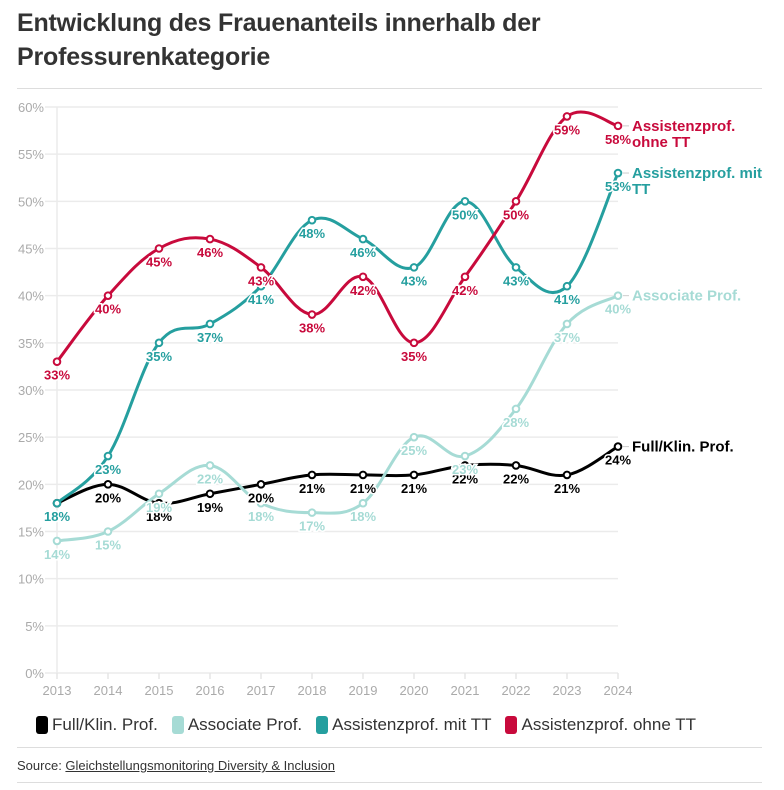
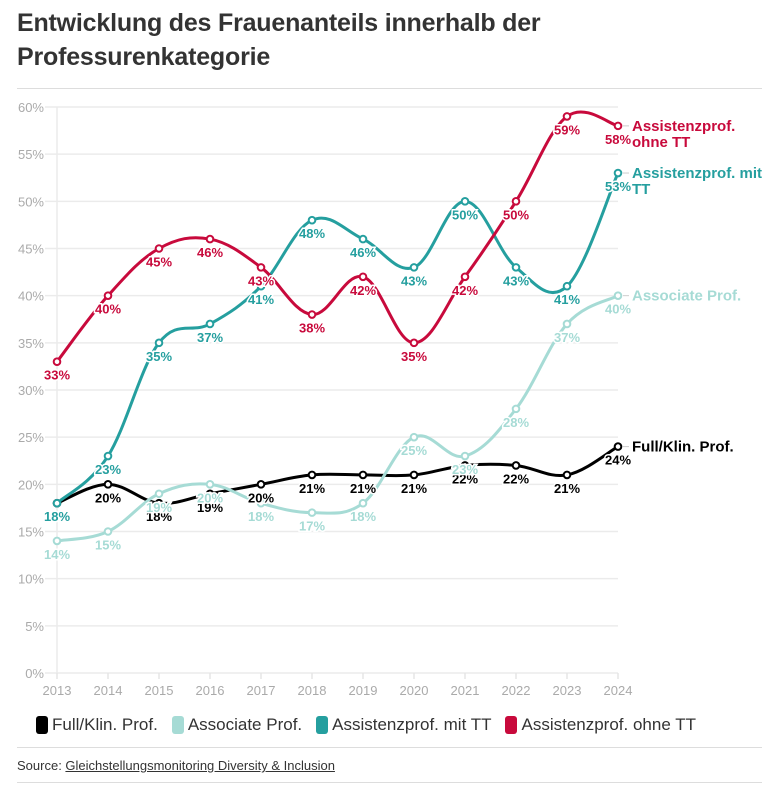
Associate Prof./2016: 22% -> 20%
